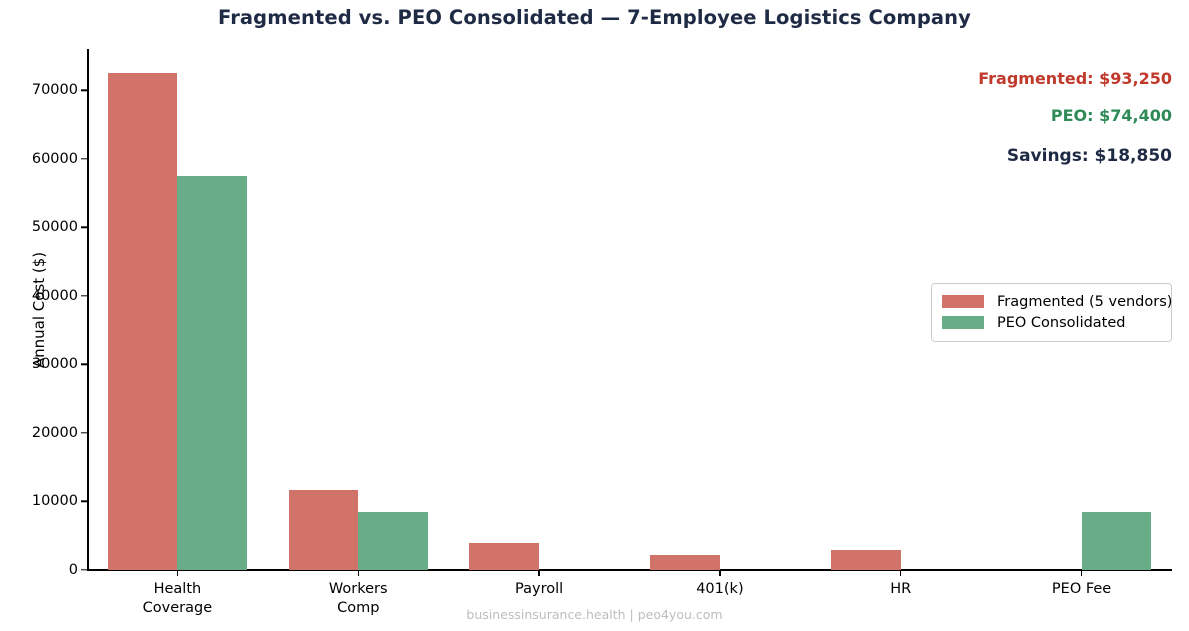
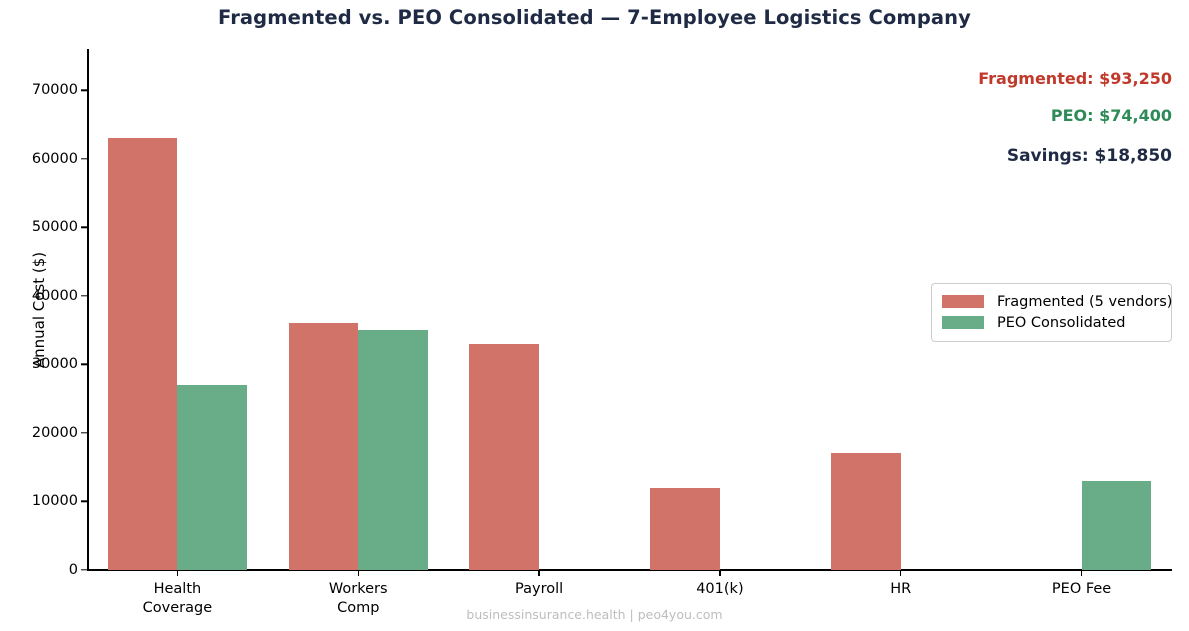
Fragmented (5 vendors)/Health Coverage: 72000 -> 63000
PEO Consolidated/Health Coverage: 58000 -> 27000
Fragmented (5 vendors)/Workers Comp: 12000 -> 36000
PEO Consolidated/Workers Comp: 8000 -> 35000
Fragmented (5 vendors)/Payroll: 4000 -> 33000
Fragmented (5 vendors)/401(k): 2000 -> 12000
Fragmented (5 vendors)/HR: 3000 -> 17000
PEO Consolidated/PEO Fee: 8000 -> 13000
